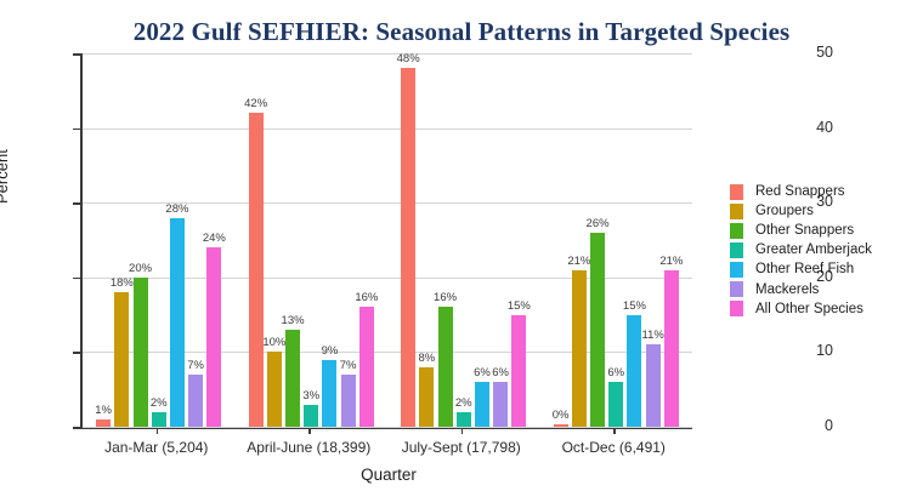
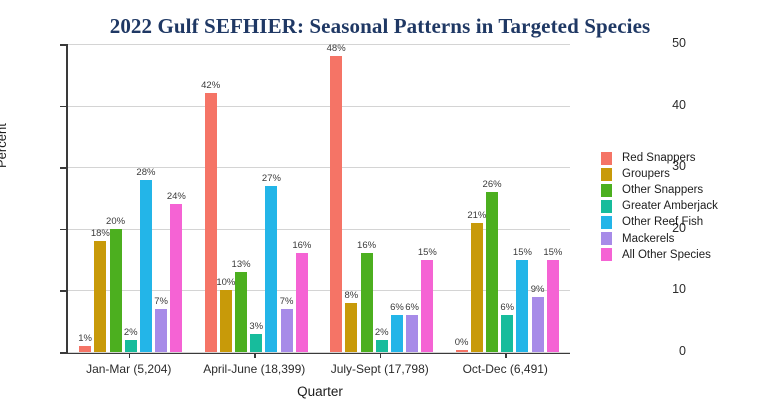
Other Reef Fish/April-June (18,399): 9% -> 27%
Mackerels/Oct-Dec (6,491): 11% -> 9%
All Other Species/Oct-Dec (6,491): 21% -> 15%
